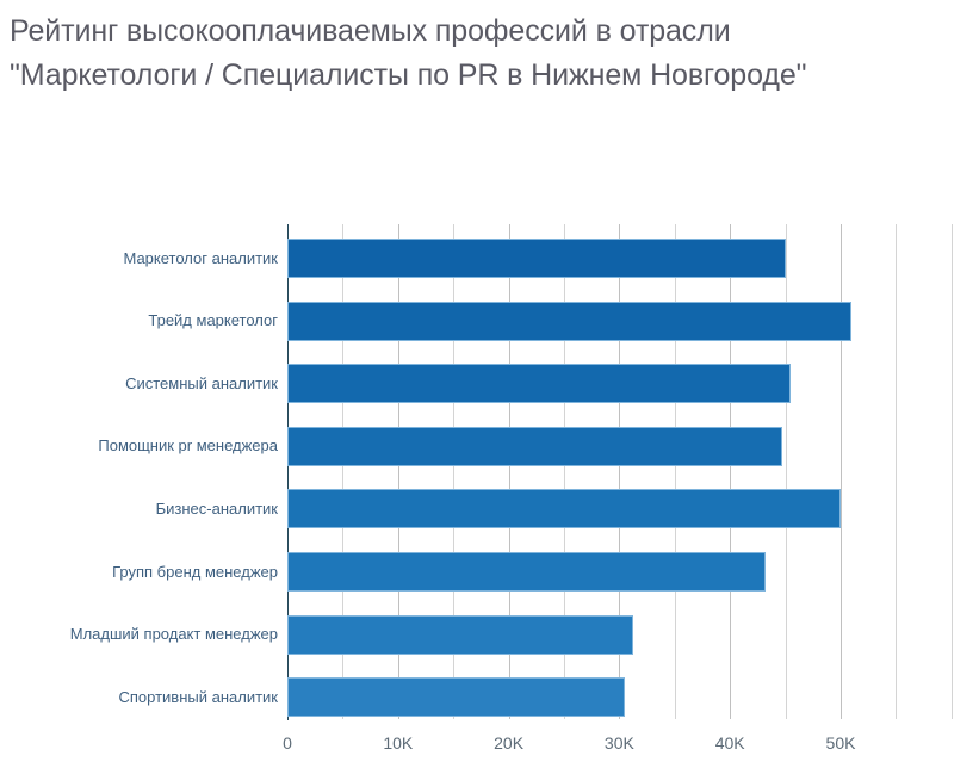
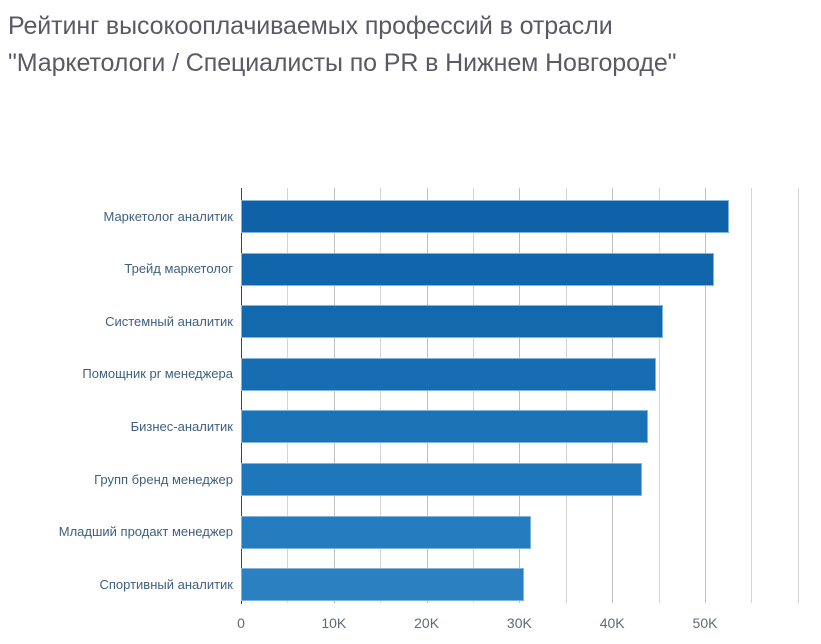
Маркетолог аналитик: 45K -> 53K
Бизнес-аналитик: 50K -> 44K
